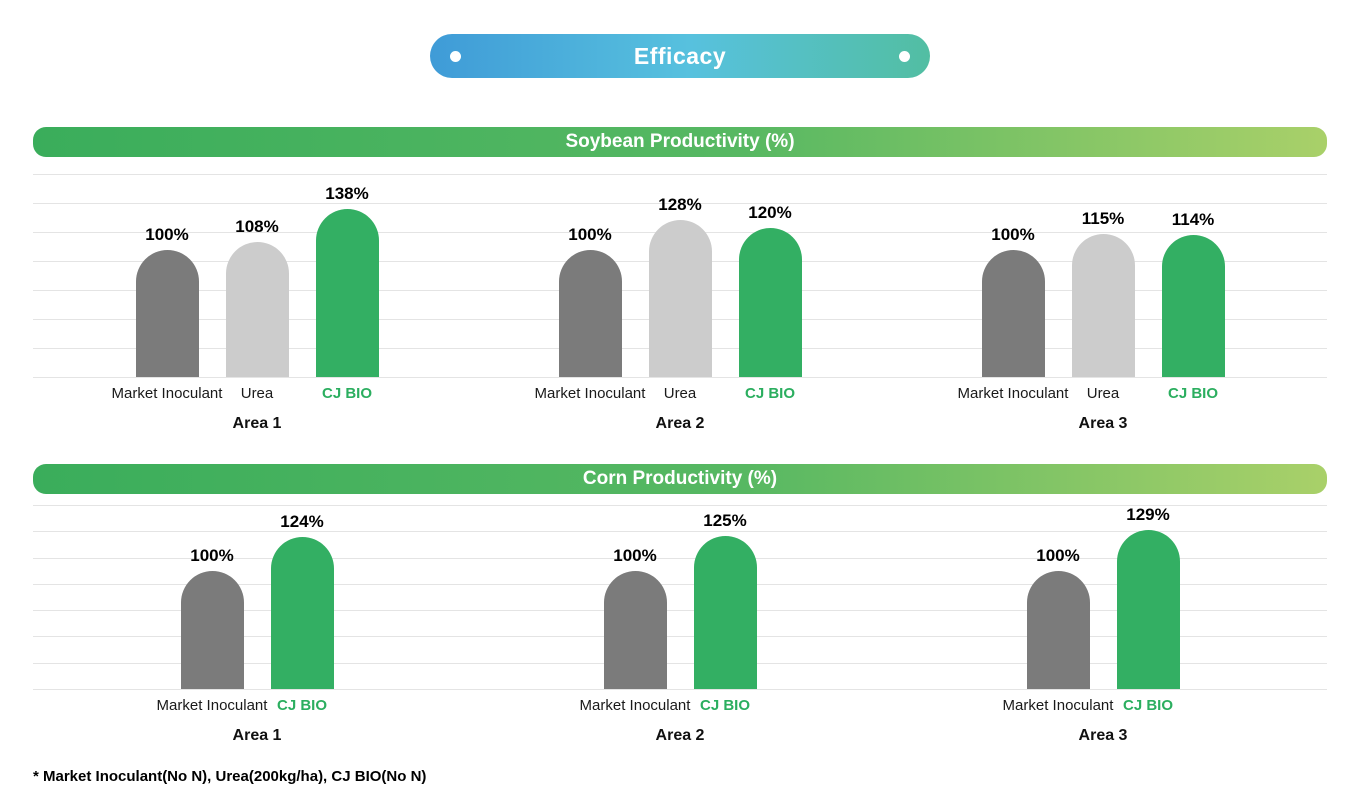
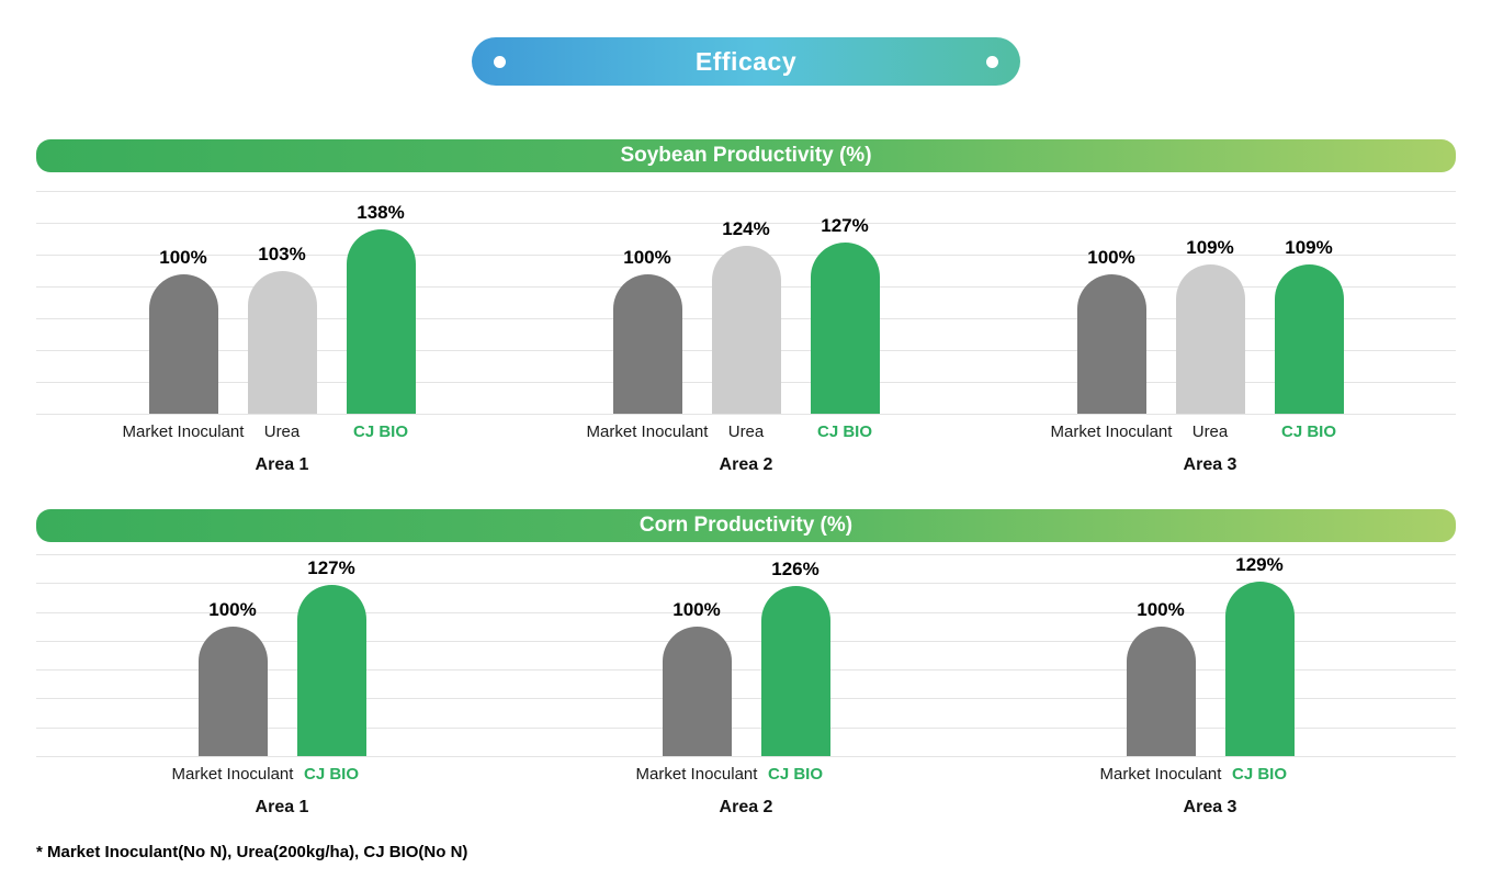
Soybean Productivity (%)/Urea/Area 1: 108% -> 103%
Soybean Productivity (%)/Urea/Area 2: 128% -> 124%
Soybean Productivity (%)/CJ BIO/Area 2: 120% -> 127%
Soybean Productivity (%)/Urea/Area 3: 115% -> 109%
Soybean Productivity (%)/CJ BIO/Area 3: 114% -> 109%
Corn Productivity (%)/CJ BIO/Area 1: 124% -> 127%
Corn Productivity (%)/CJ BIO/Area 2: 125% -> 126%
